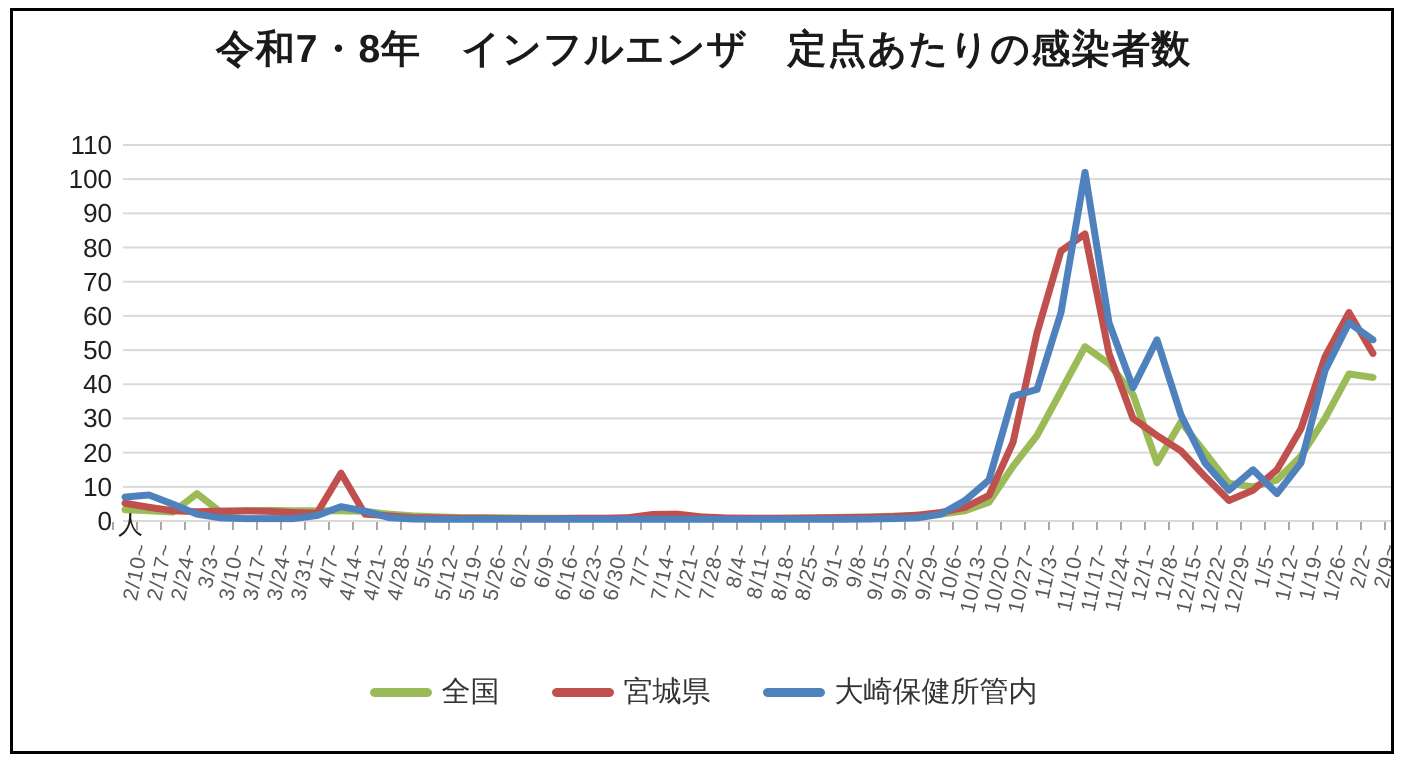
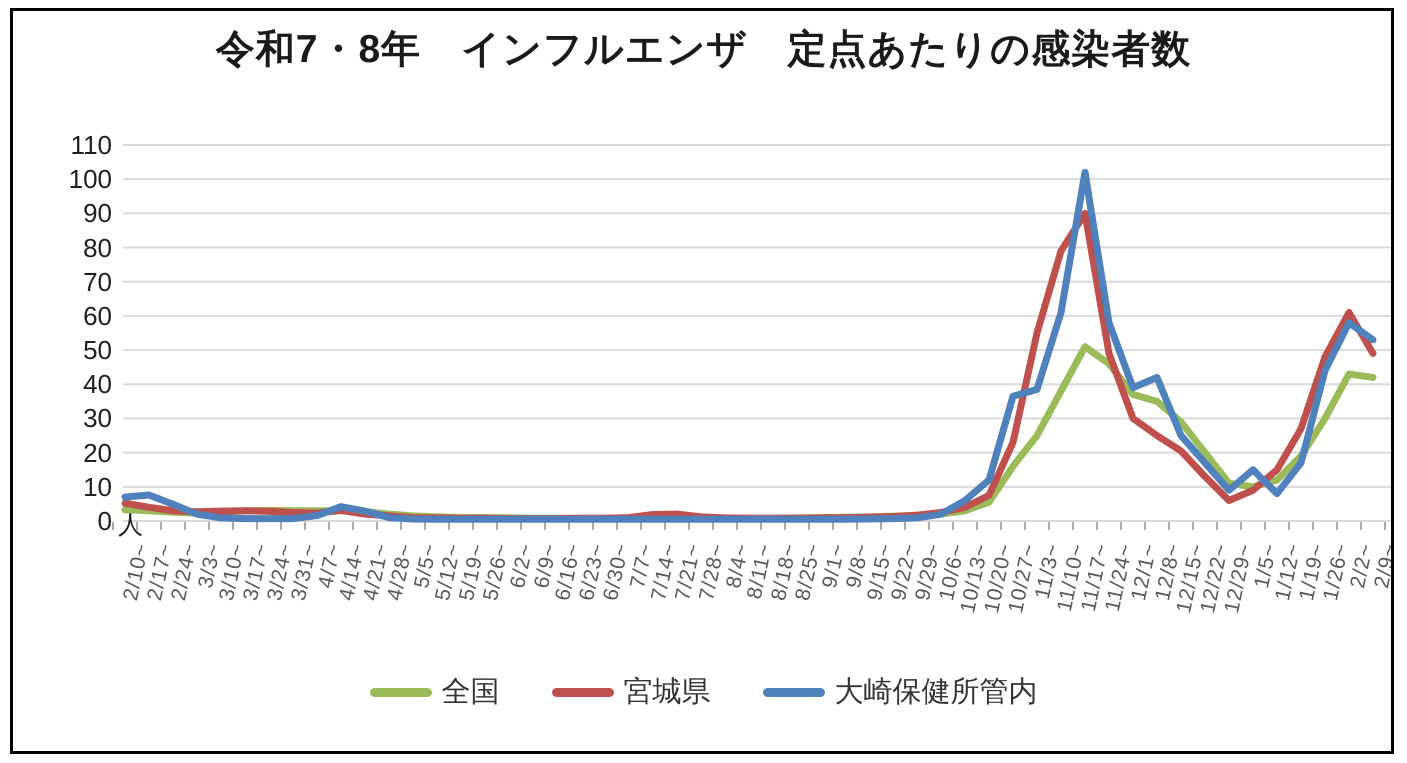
全国/3/3~: 8 -> 2
宮城県/4/14~: 14 -> 3
宮城県/11/17~: 84 -> 90
全国/12/8~: 17 -> 35
大崎保健所管内/12/8~: 53 -> 42
大崎保健所管内/12/15~: 31 -> 25
